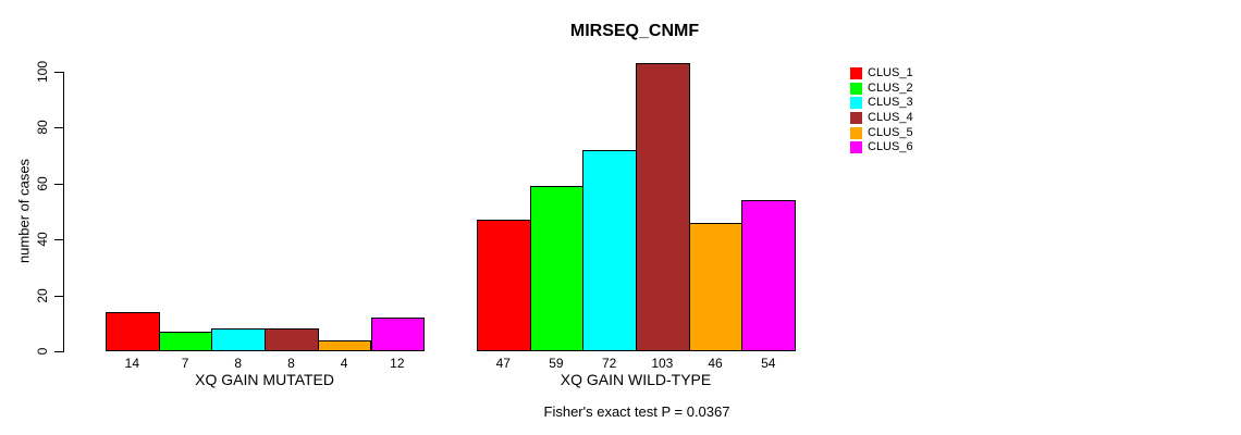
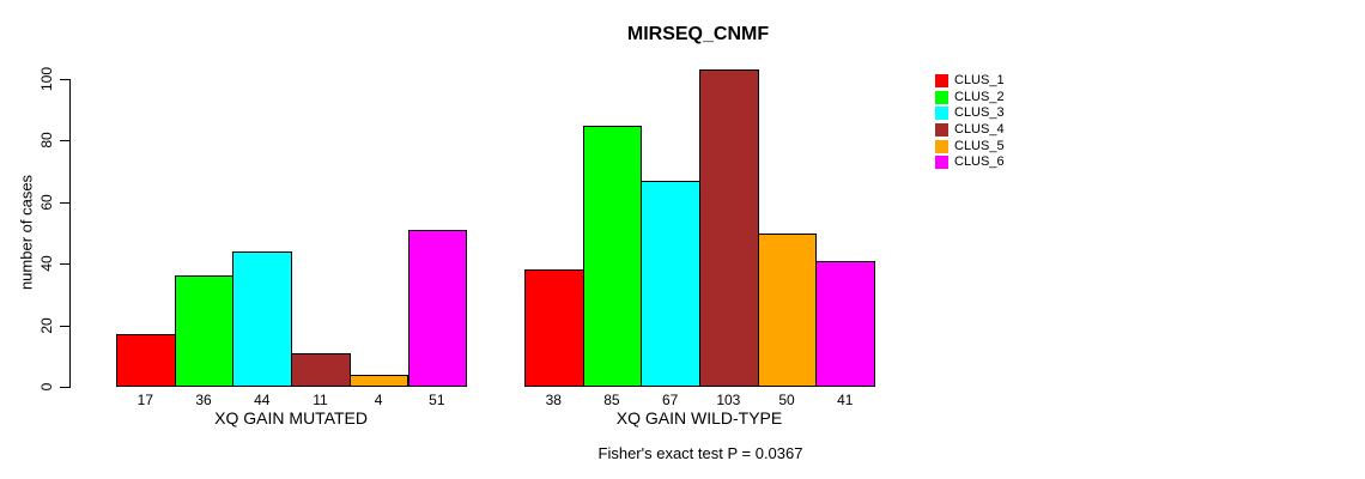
CLUS_1/XQ GAIN MUTATED: 14 -> 17
CLUS_2/XQ GAIN MUTATED: 7 -> 36
CLUS_3/XQ GAIN MUTATED: 8 -> 44
CLUS_4/XQ GAIN MUTATED: 8 -> 11
CLUS_6/XQ GAIN MUTATED: 12 -> 51
CLUS_1/XQ GAIN WILD-TYPE: 47 -> 38
CLUS_2/XQ GAIN WILD-TYPE: 59 -> 85
CLUS_3/XQ GAIN WILD-TYPE: 72 -> 67
CLUS_5/XQ GAIN WILD-TYPE: 46 -> 50
CLUS_6/XQ GAIN WILD-TYPE: 54 -> 41
